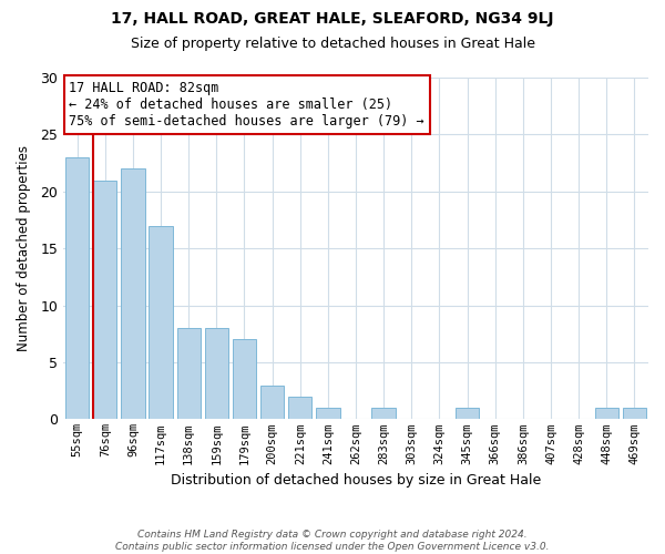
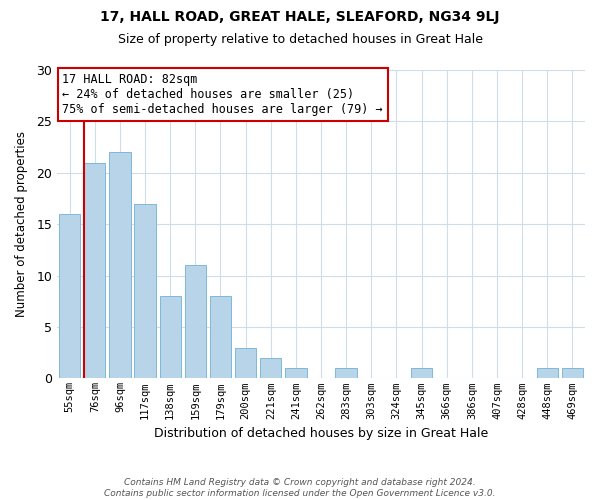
55sqm: 23 -> 16
159sqm: 8 -> 11
179sqm: 7 -> 8
